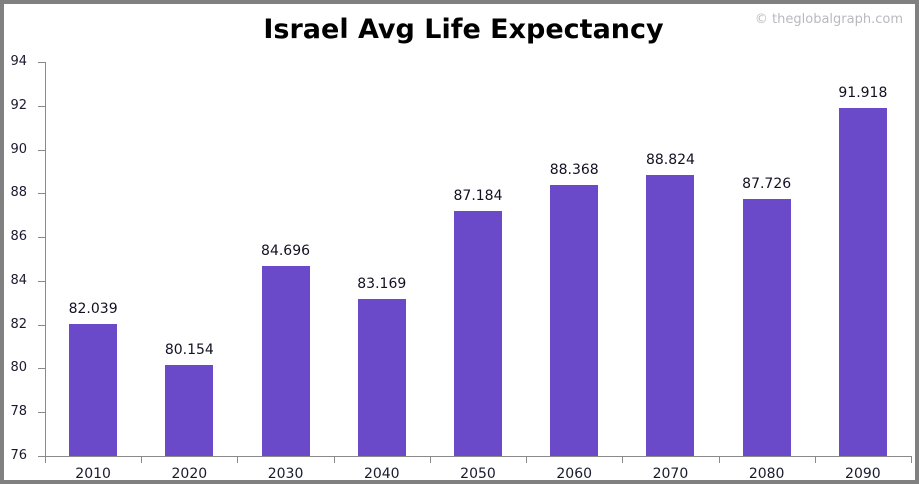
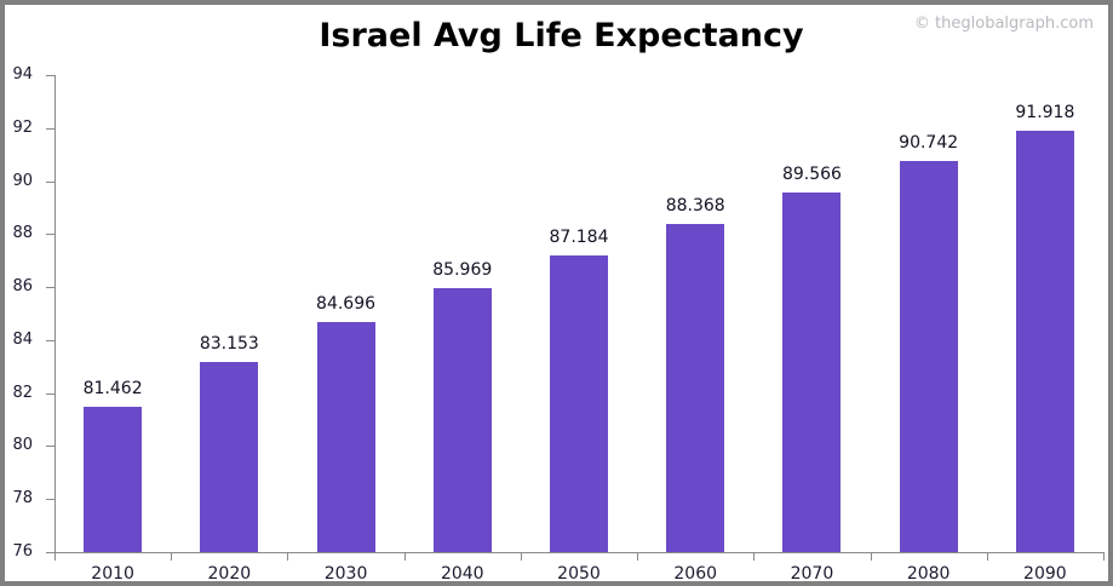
2010: 82.039 -> 81.462
2020: 80.154 -> 83.153
2040: 83.169 -> 85.969
2070: 88.824 -> 89.566
2080: 87.726 -> 90.742
